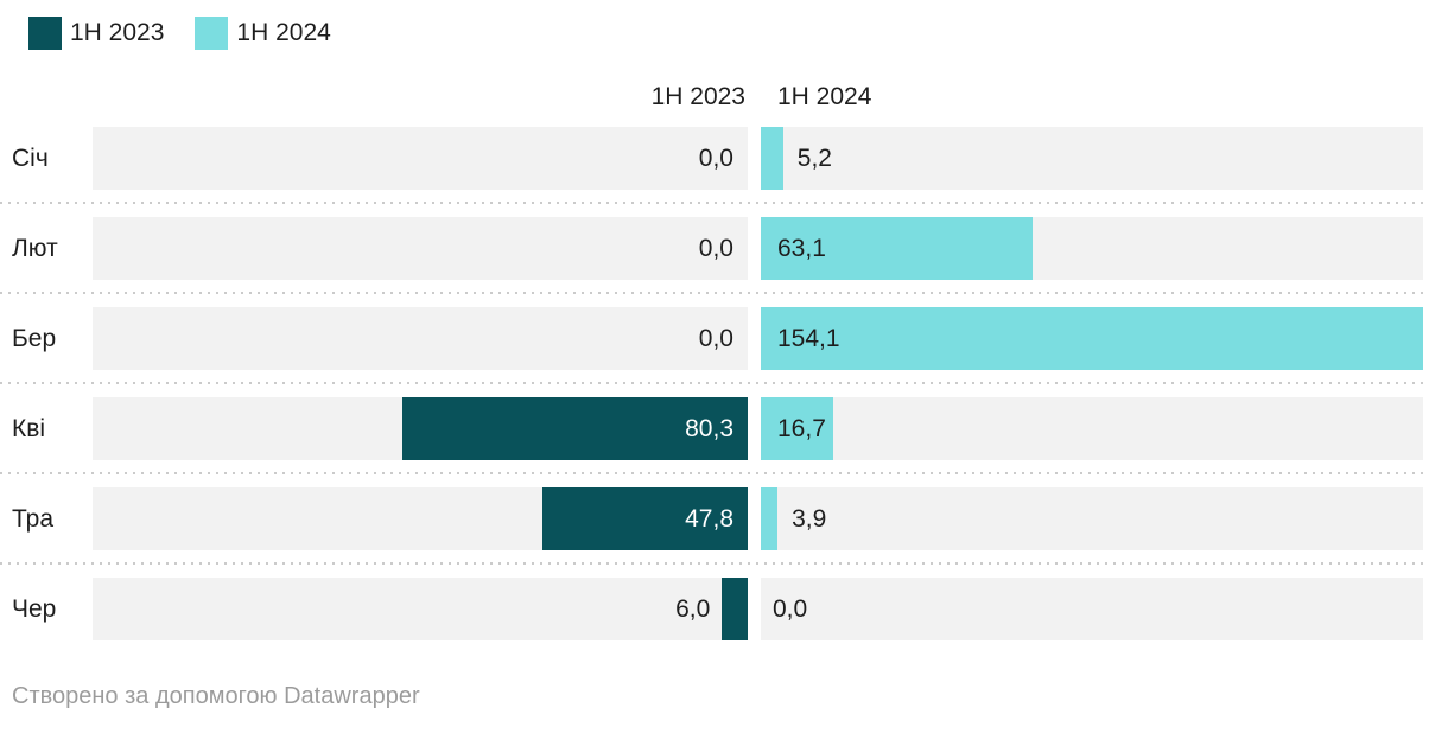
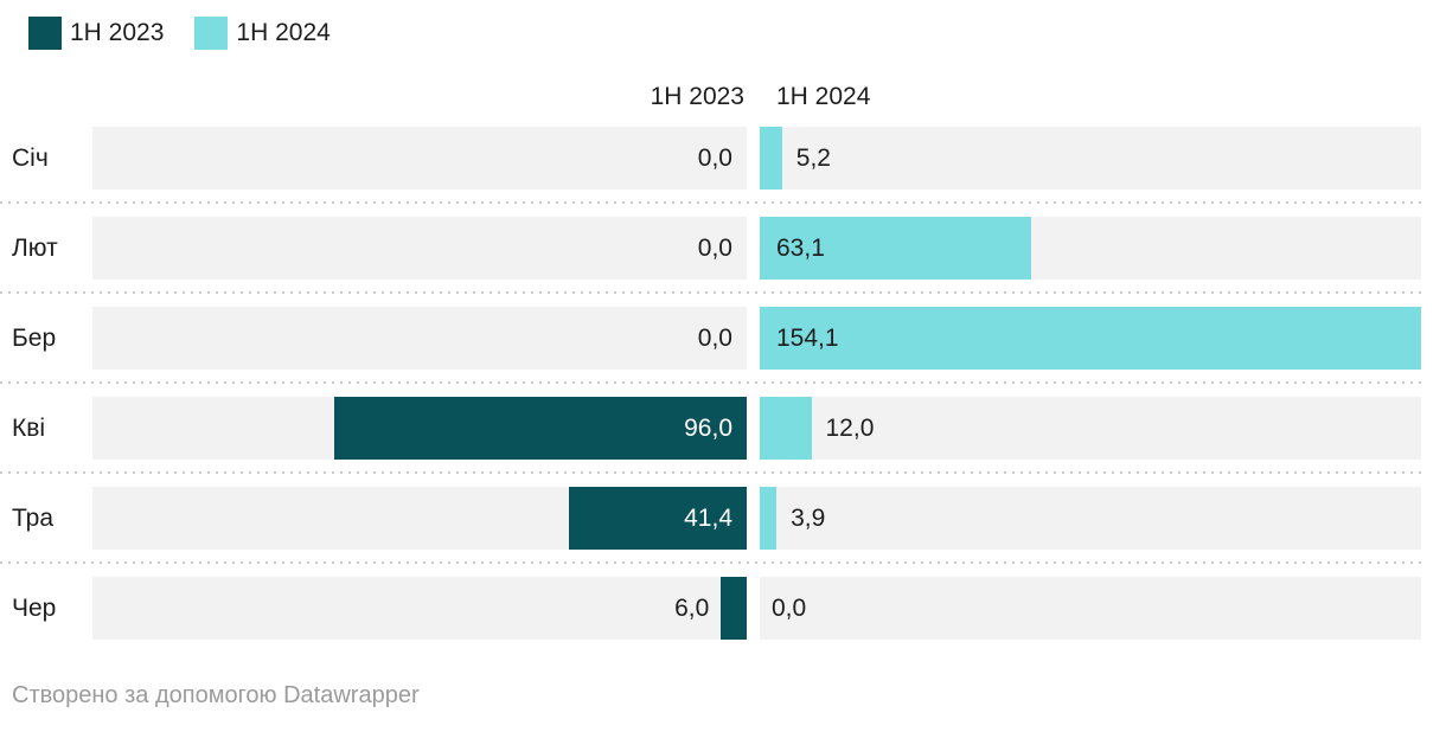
1Н 2023/Кві: 80,3 -> 96,0
1Н 2024/Кві: 16,7 -> 12,0
1Н 2023/Тра: 47,8 -> 41,4
